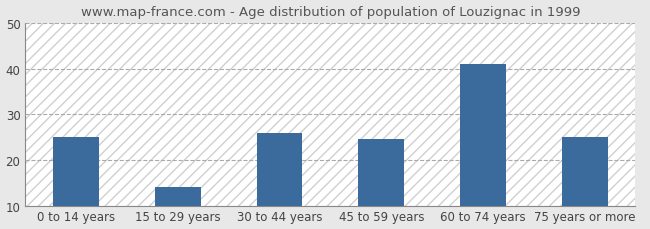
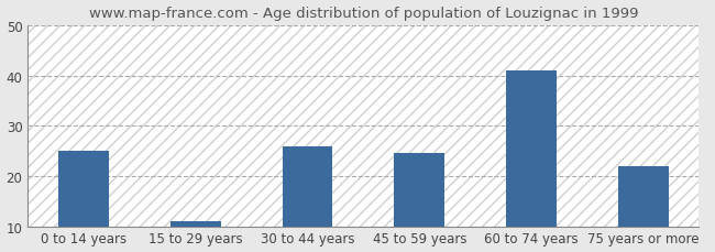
15 to 29 years: 14.0 -> 11.0
75 years or more: 25.0 -> 22.0
